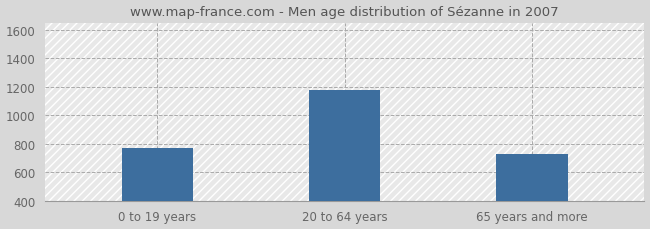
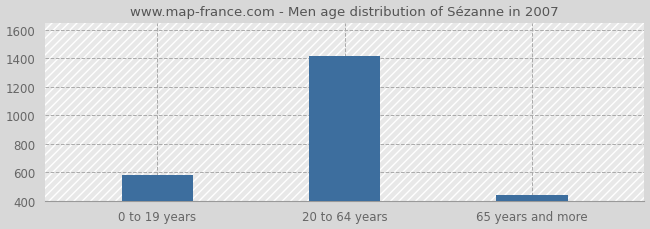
0 to 19 years: 770 -> 580
20 to 64 years: 1180 -> 1420
65 years and more: 730 -> 440
